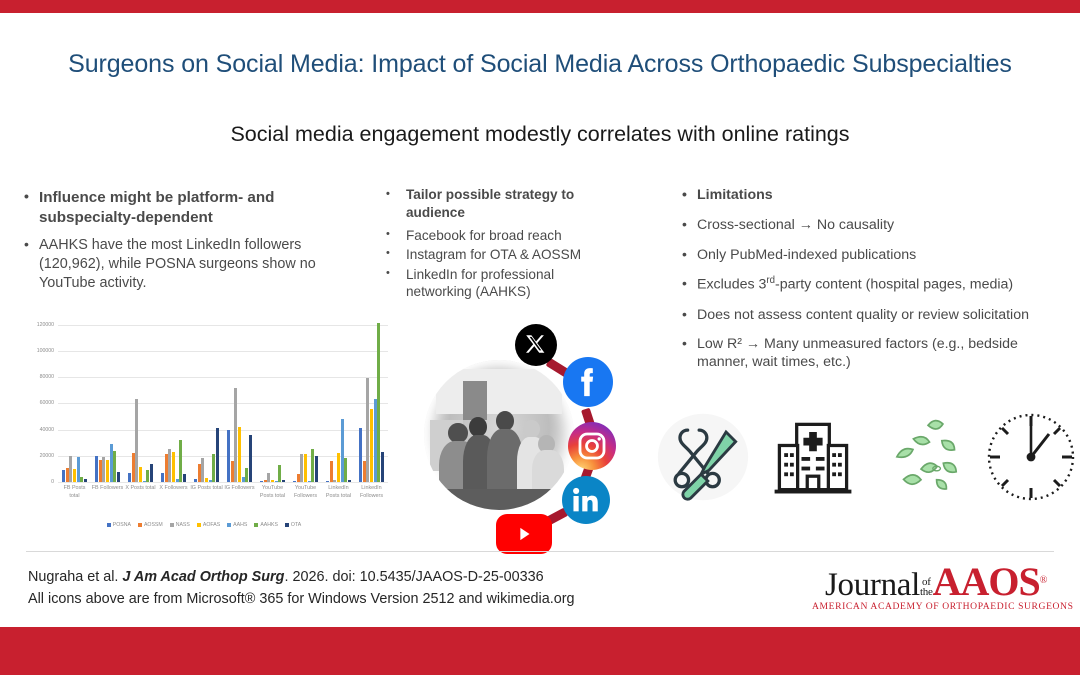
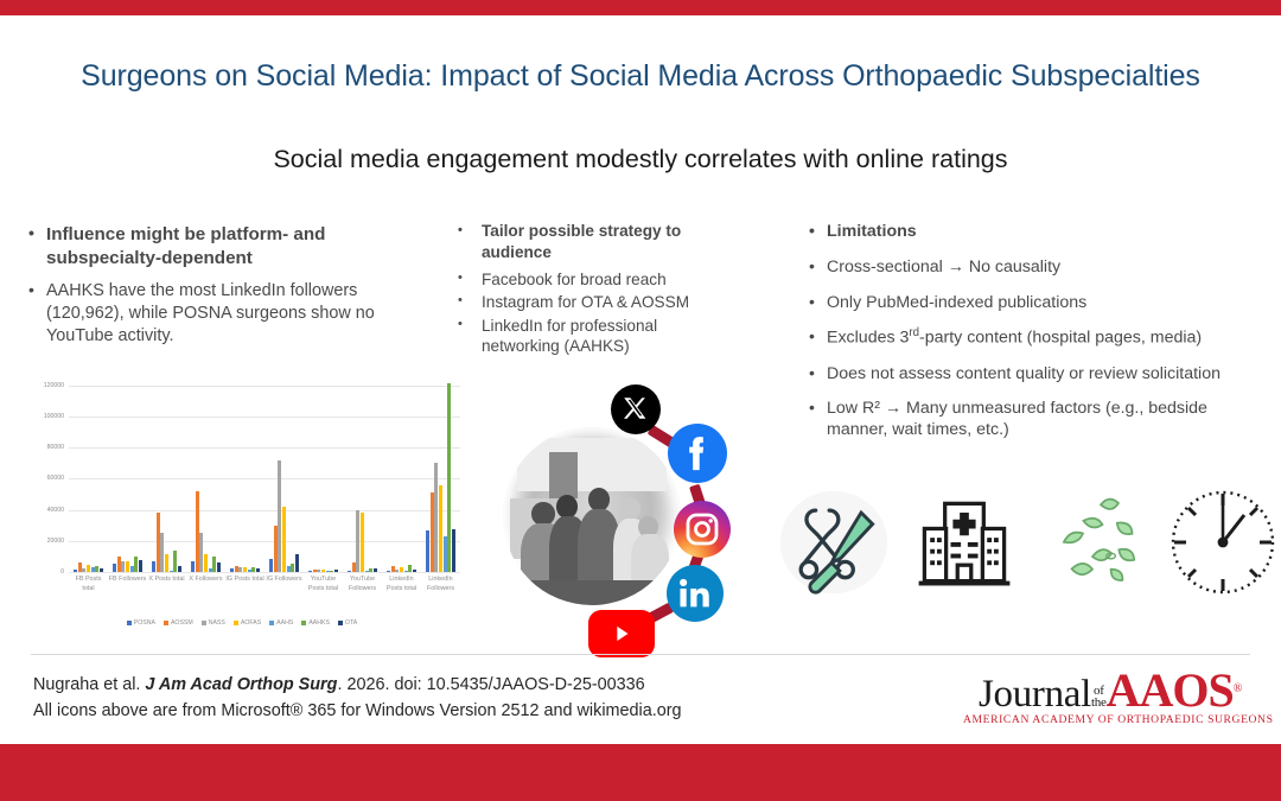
POSNA/FB Posts total: 9000 -> 1000
AOSSM/FB Posts total: 11000 -> 6000
NASS/FB Posts total: 20000 -> 2000
AOFAS/FB Posts total: 10000 -> 4000
AAHS/FB Posts total: 19000 -> 3000
POSNA/FB Followers: 20000 -> 5000
AOSSM/FB Followers: 17000 -> 10000
NASS/FB Followers: 19000 -> 6000
AOFAS/FB Followers: 17000 -> 7000
AAHS/FB Followers: 29000 -> 4000
AAHKS/FB Followers: 24000 -> 10000
AOSSM/X Posts total: 22000 -> 38000
NASS/X Posts total: 63000 -> 25000
AAHKS/X Posts total: 9000 -> 14000
OTA/X Posts total: 14000 -> 4000
AOSSM/X Followers: 21000 -> 52000
AOFAS/X Followers: 23000 -> 12000
AAHKS/X Followers: 32000 -> 10000
AOSSM/IG Posts total: 14000 -> 4000
NASS/IG Posts total: 18000 -> 3000
AAHKS/IG Posts total: 21000 -> 3000
OTA/IG Posts total: 41000 -> 2000
POSNA/IG Followers: 40000 -> 8000
AOSSM/IG Followers: 16000 -> 30000
AAHKS/IG Followers: 11000 -> 6000
OTA/IG Followers: 36000 -> 12000
NASS/YouTube Posts total: 7000 -> 2000
AAHKS/YouTube Posts total: 13000 -> 1000
NASS/YouTube Followers: 21000 -> 40000
AOFAS/YouTube Followers: 21000 -> 38000
AAHKS/YouTube Followers: 25000 -> 2000
OTA/YouTube Followers: 20000 -> 2000
AOSSM/LinkedIn Posts total: 16000 -> 4000
AOFAS/LinkedIn Posts total: 22000 -> 3000
AAHS/LinkedIn Posts total: 48000 -> 1000
AAHKS/LinkedIn Posts total: 18000 -> 5000
POSNA/LinkedIn Followers: 41000 -> 27000
AOSSM/LinkedIn Followers: 16000 -> 51000
NASS/LinkedIn Followers: 79000 -> 70000
AAHS/LinkedIn Followers: 63000 -> 23000
OTA/LinkedIn Followers: 23000 -> 28000
